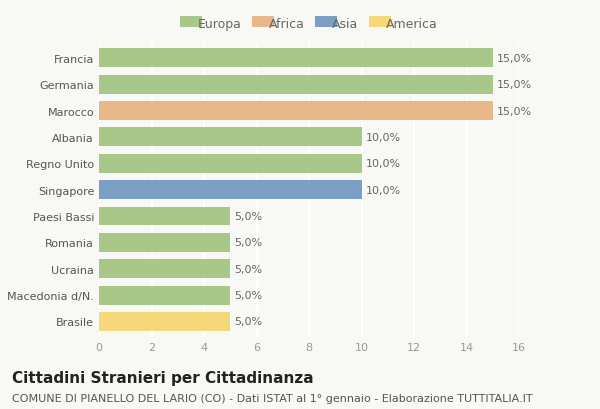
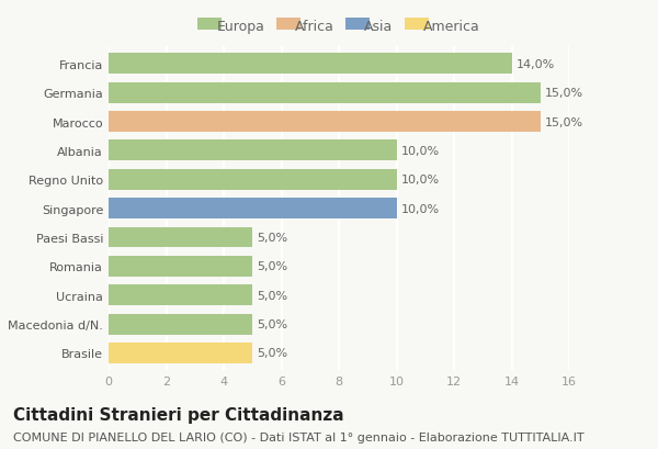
Francia: 15,0% -> 14,0%
